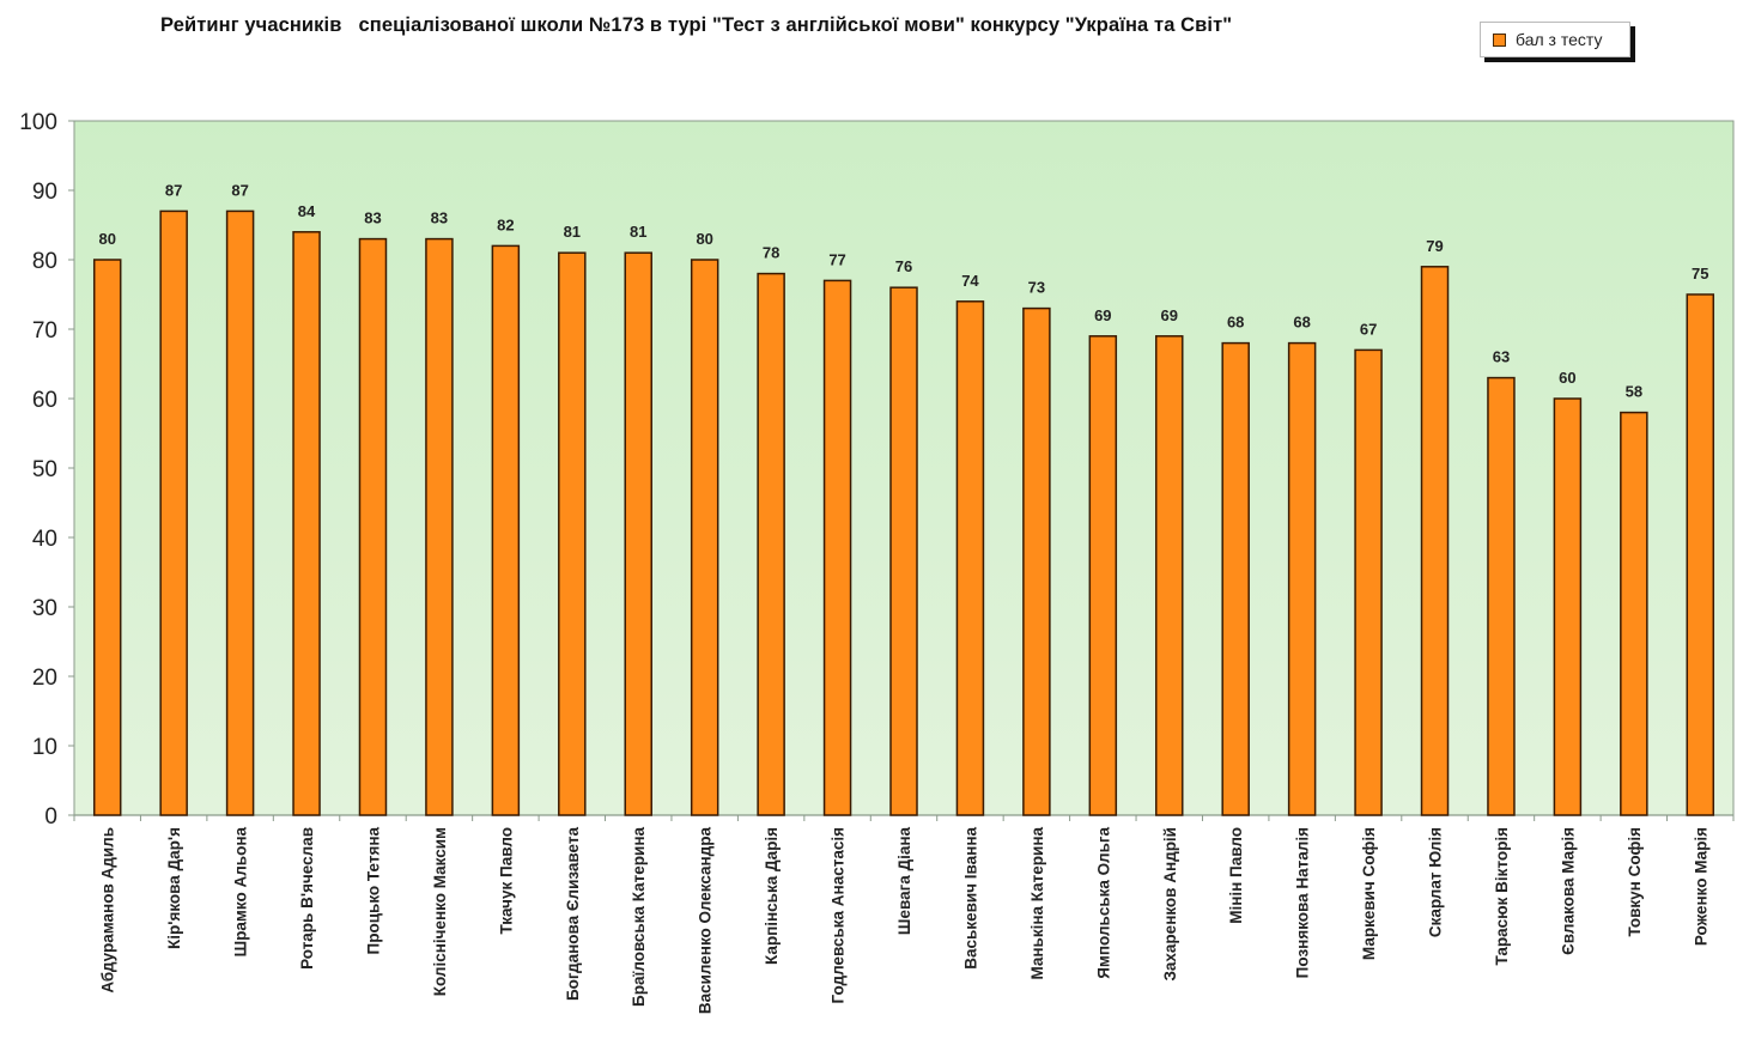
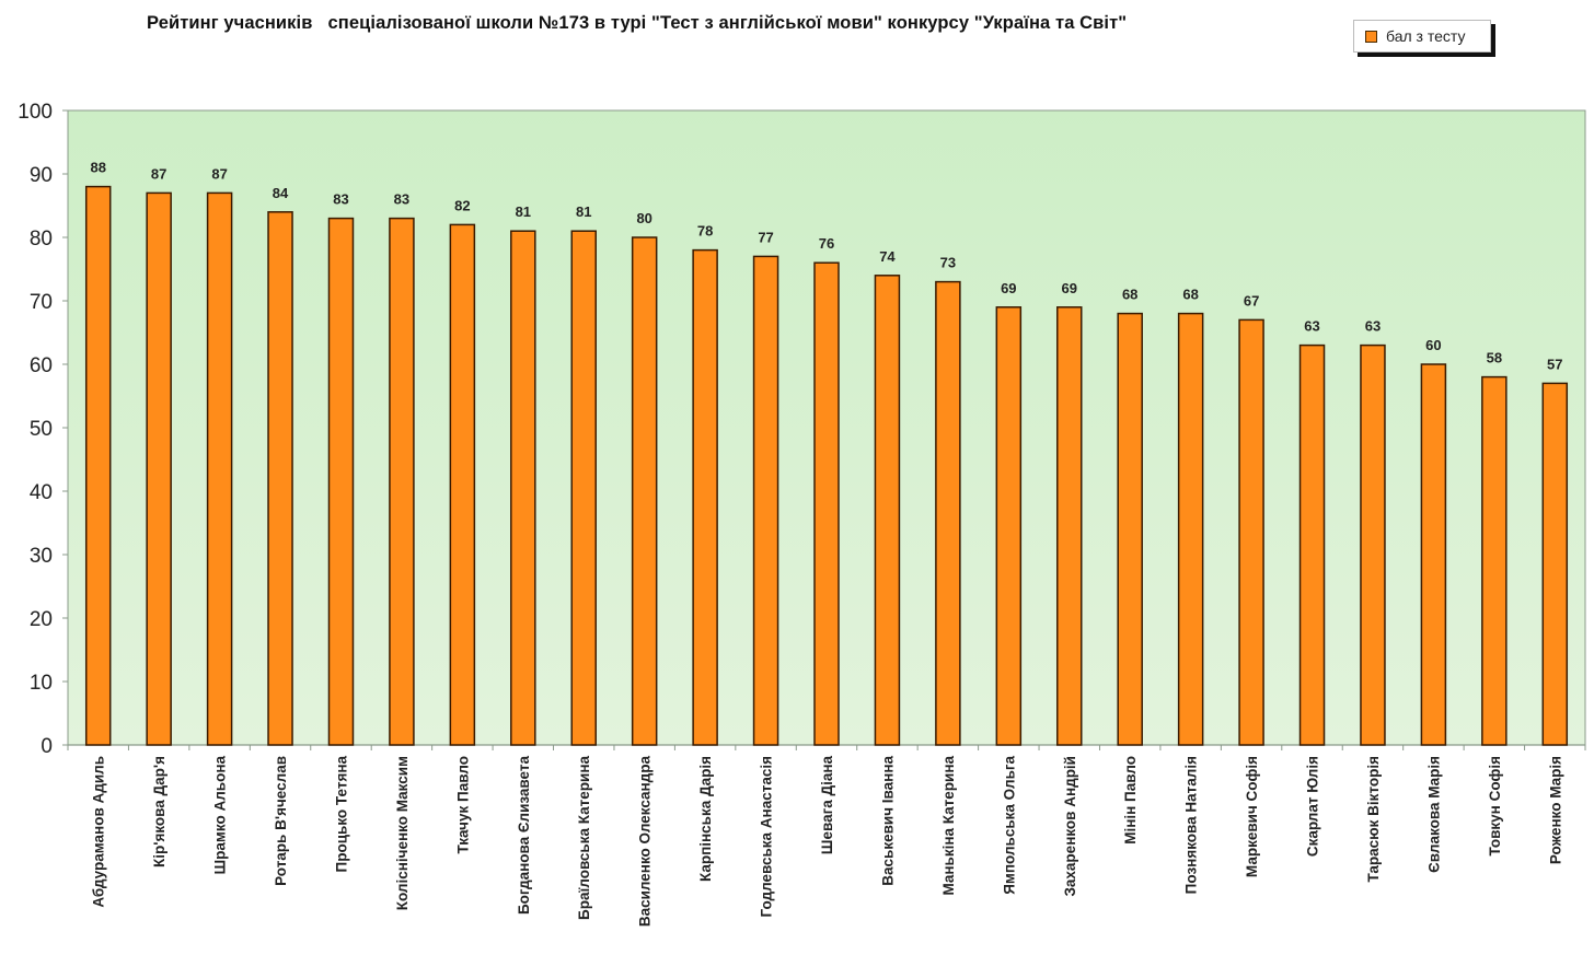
Абдураманов Адиль: 80 -> 88
Скарлат Юлія: 79 -> 63
Роженко Марія: 75 -> 57
